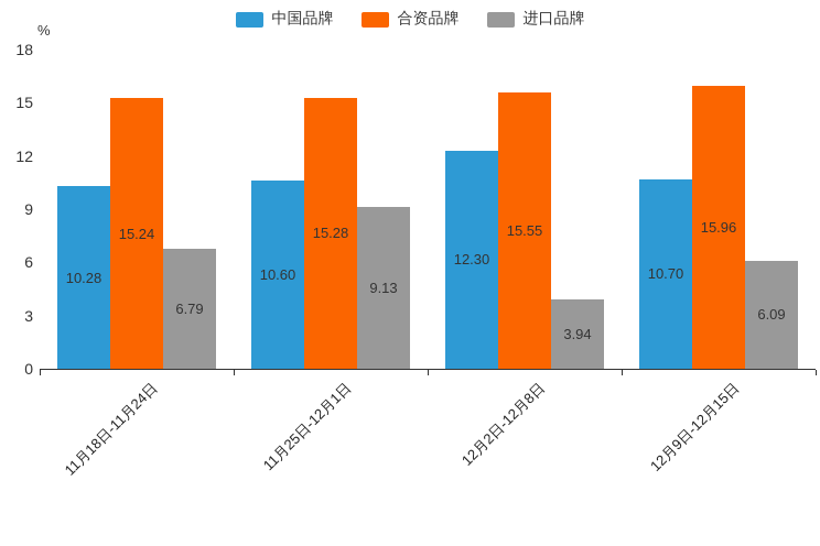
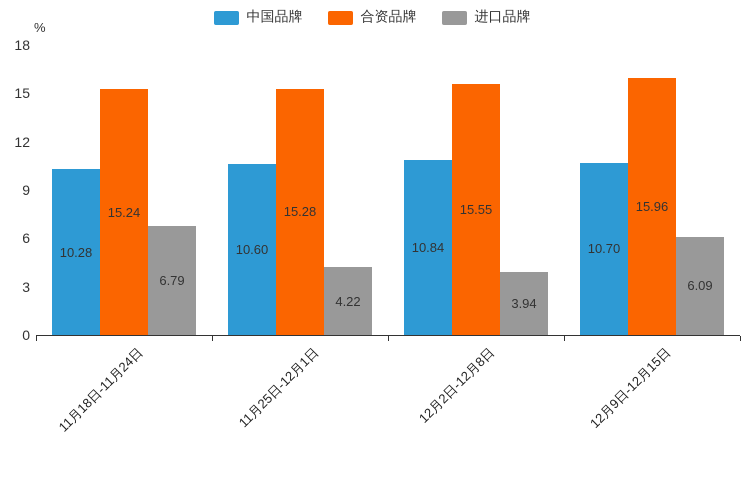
进口品牌/11月25日-12月1日: 9.13 -> 4.22
中国品牌/12月2日-12月8日: 12.30 -> 10.84
